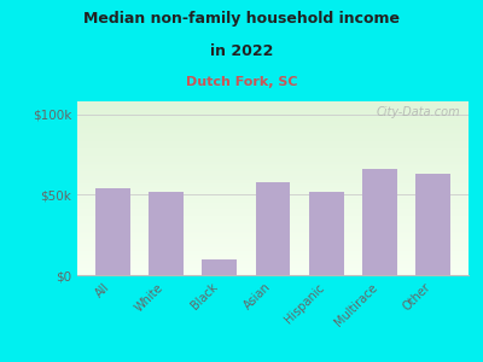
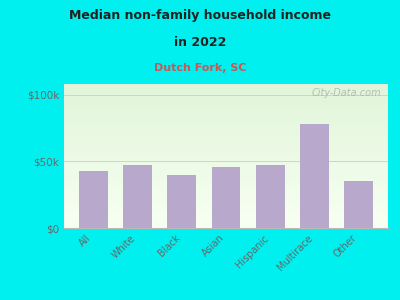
All: $54k -> $43k
White: $52k -> $47k
Black: $10k -> $40k
Asian: $58k -> $46k
Hispanic: $52k -> $47k
Multirace: $66k -> $78k
Other: $63k -> $35k
